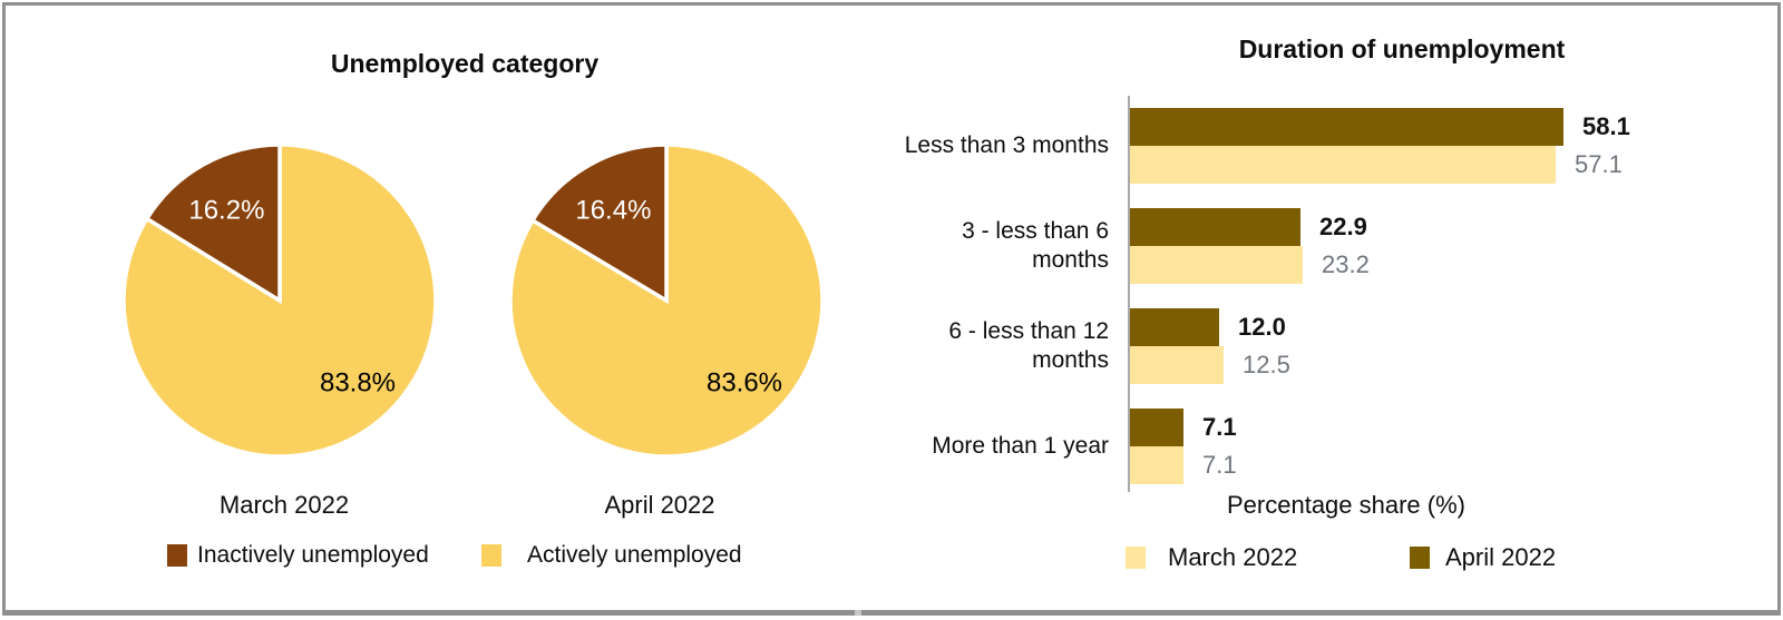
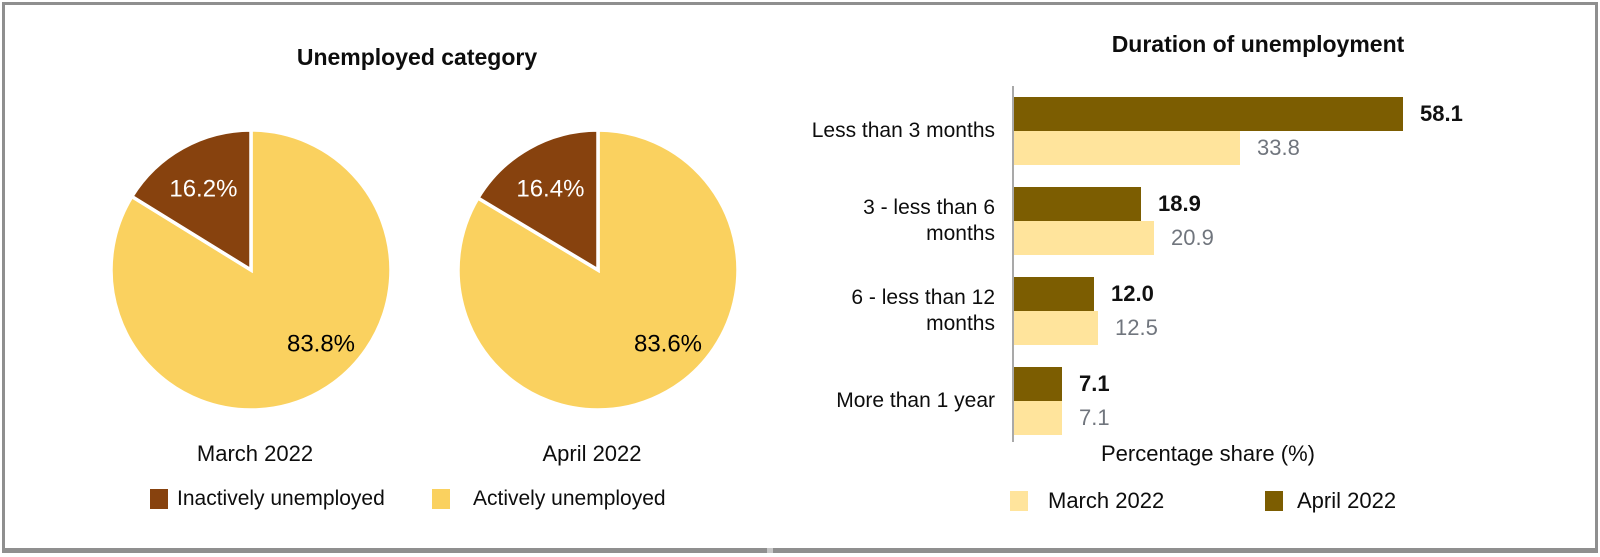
Duration of unemployment/March 2022/Less than 3 months: 57.1 -> 33.8
Duration of unemployment/April 2022/3 - less than 6 months: 22.9 -> 18.9
Duration of unemployment/March 2022/3 - less than 6 months: 23.2 -> 20.9
